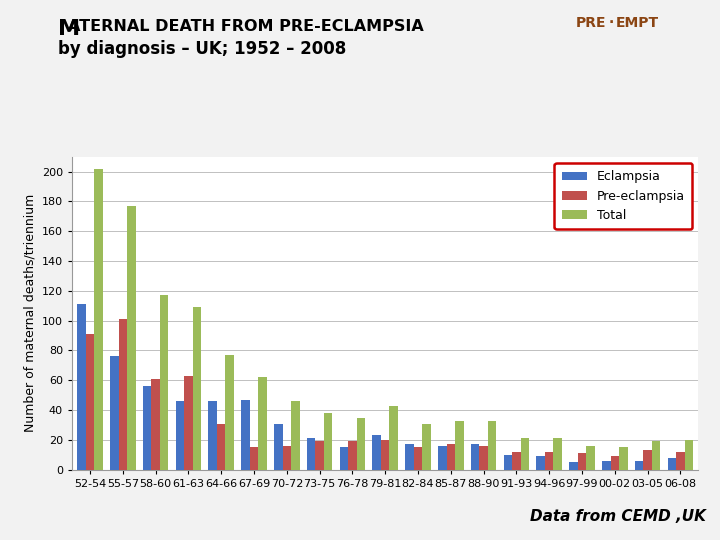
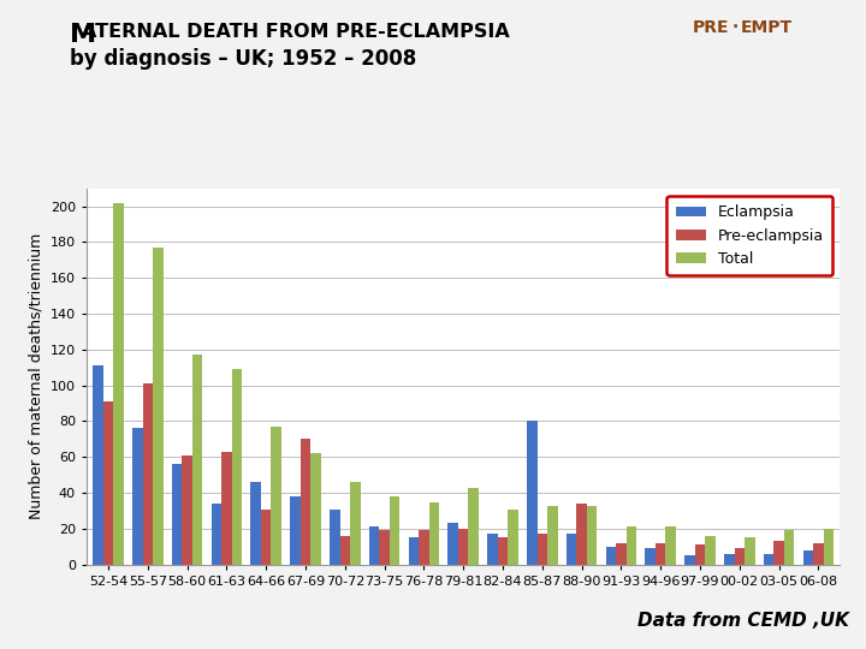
Eclampsia/61-63: 46 -> 34
Eclampsia/67-69: 47 -> 38
Pre-eclampsia/67-69: 15 -> 70
Eclampsia/85-87: 16 -> 80
Pre-eclampsia/88-90: 16 -> 34
